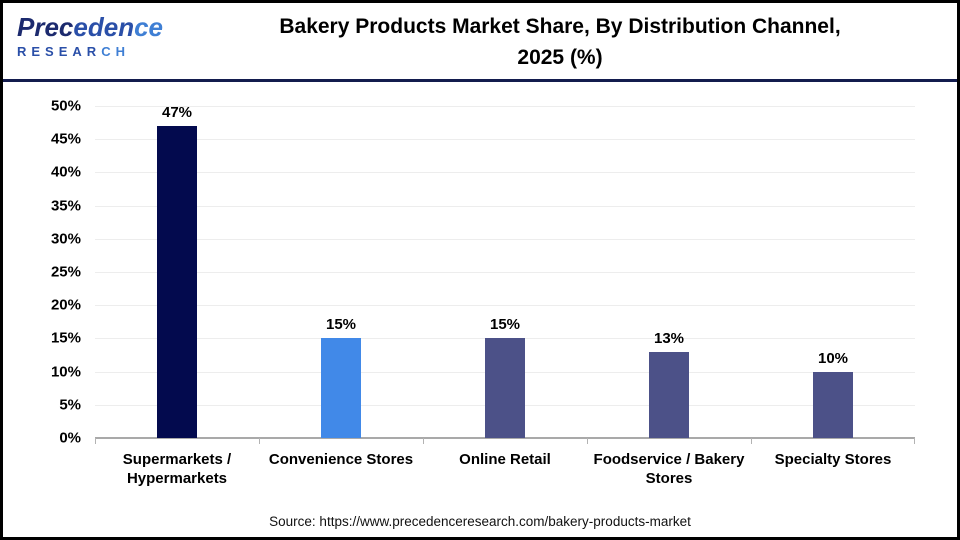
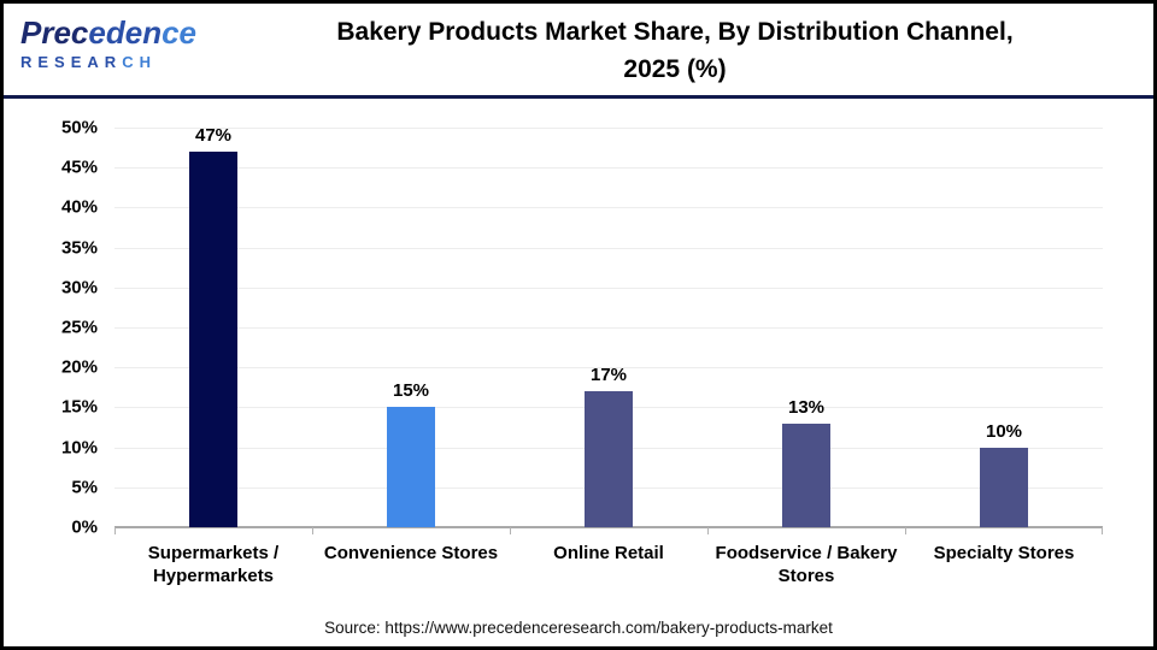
Online Retail: 15% -> 17%
